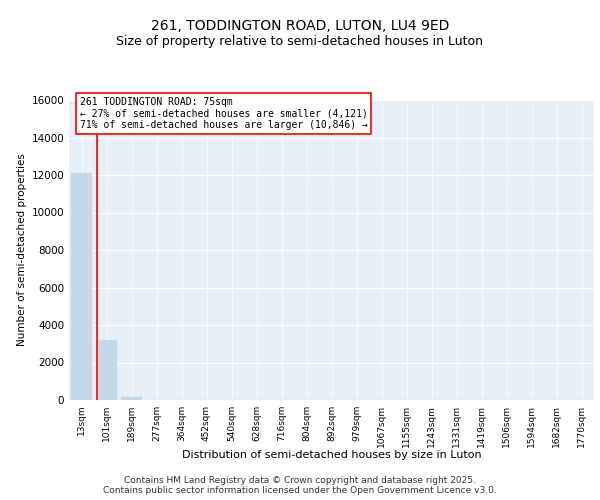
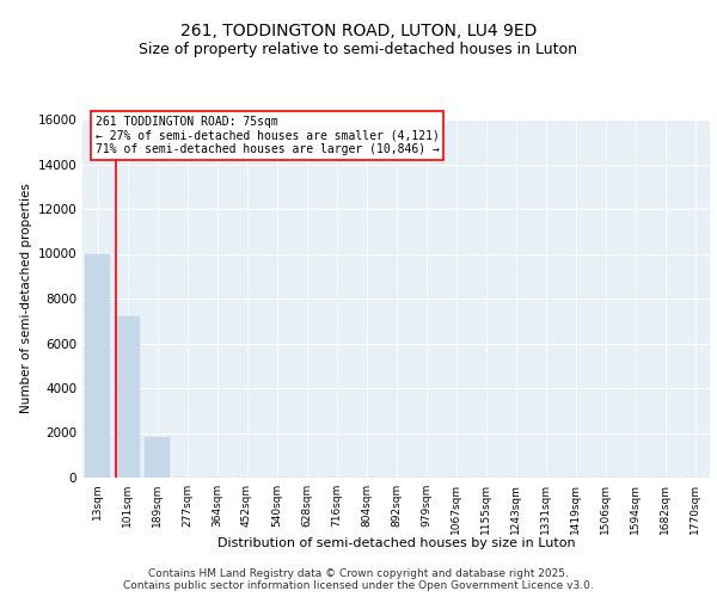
13sqm: 12100 -> 10000
101sqm: 3200 -> 7200
189sqm: 200 -> 1800
